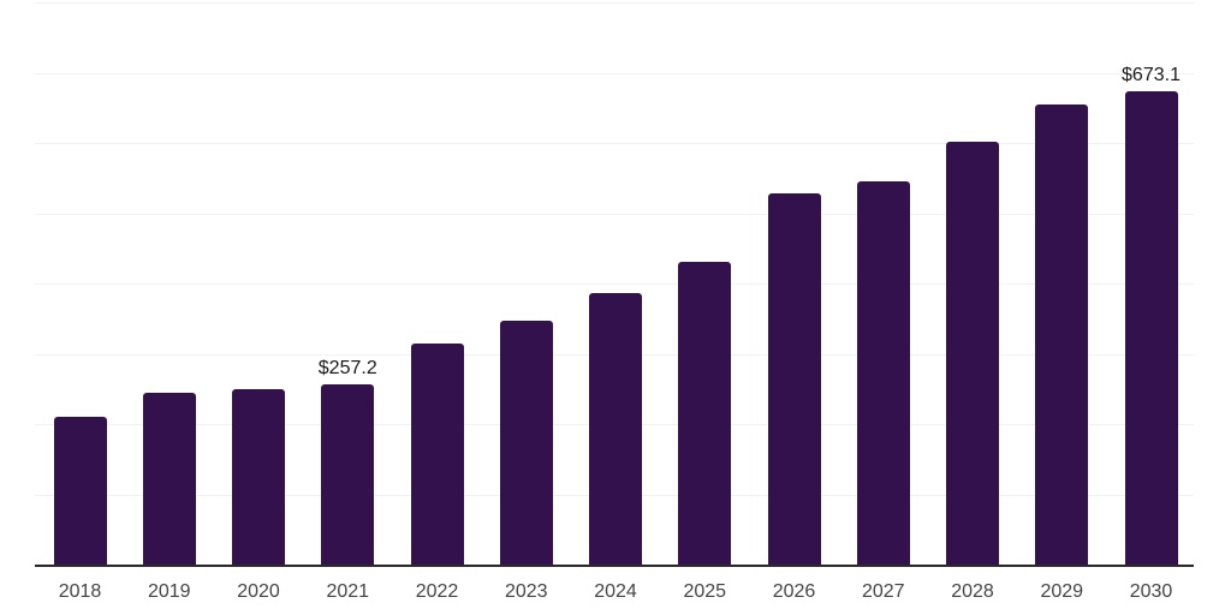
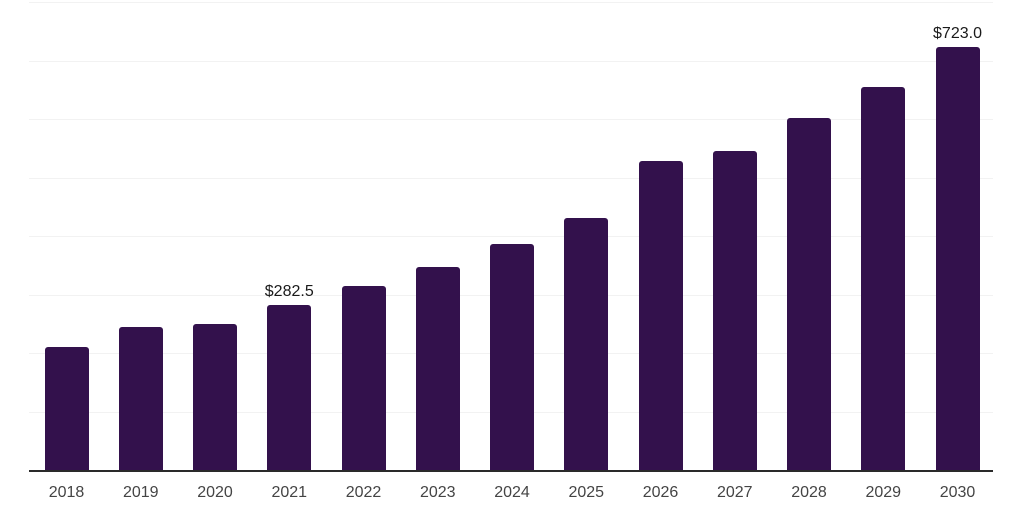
2021: $257.2 -> $282.5
2030: $673.1 -> $723.0
